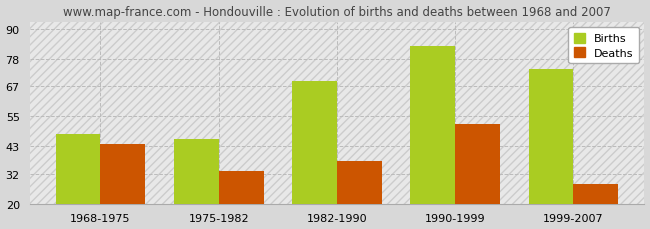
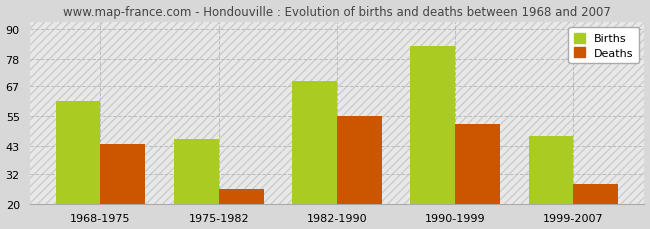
Births/1968-1975: 48 -> 61
Deaths/1975-1982: 33 -> 26
Deaths/1982-1990: 37 -> 55
Births/1999-2007: 74 -> 47
